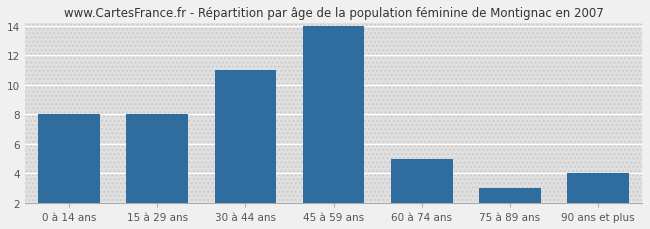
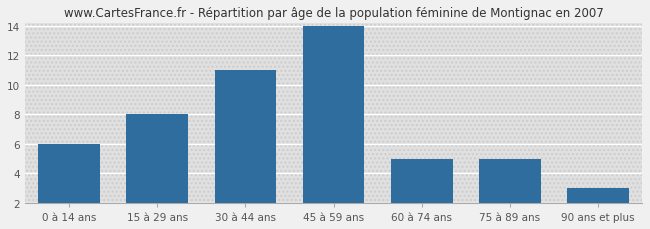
0 à 14 ans: 8 -> 6
75 à 89 ans: 3 -> 5
90 ans et plus: 4 -> 3
